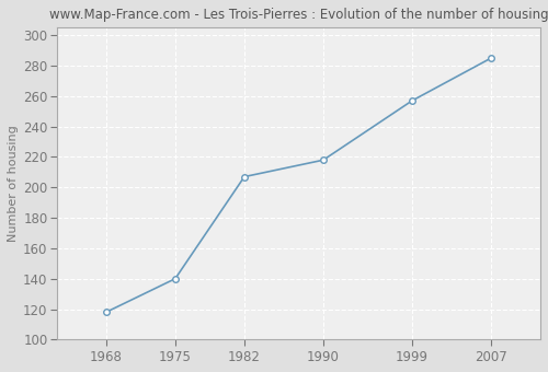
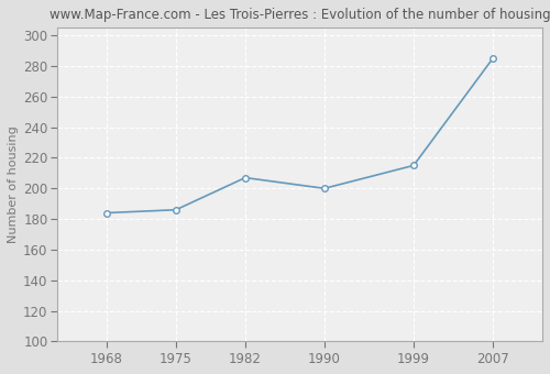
1968: 118 -> 184
1975: 140 -> 186
1990: 218 -> 200
1999: 257 -> 215
